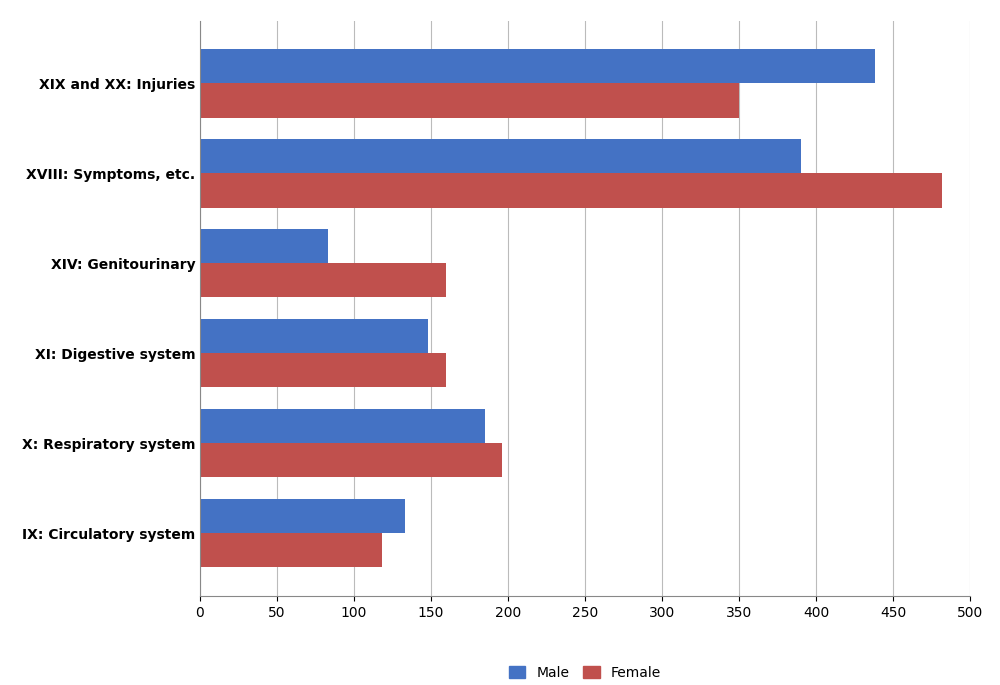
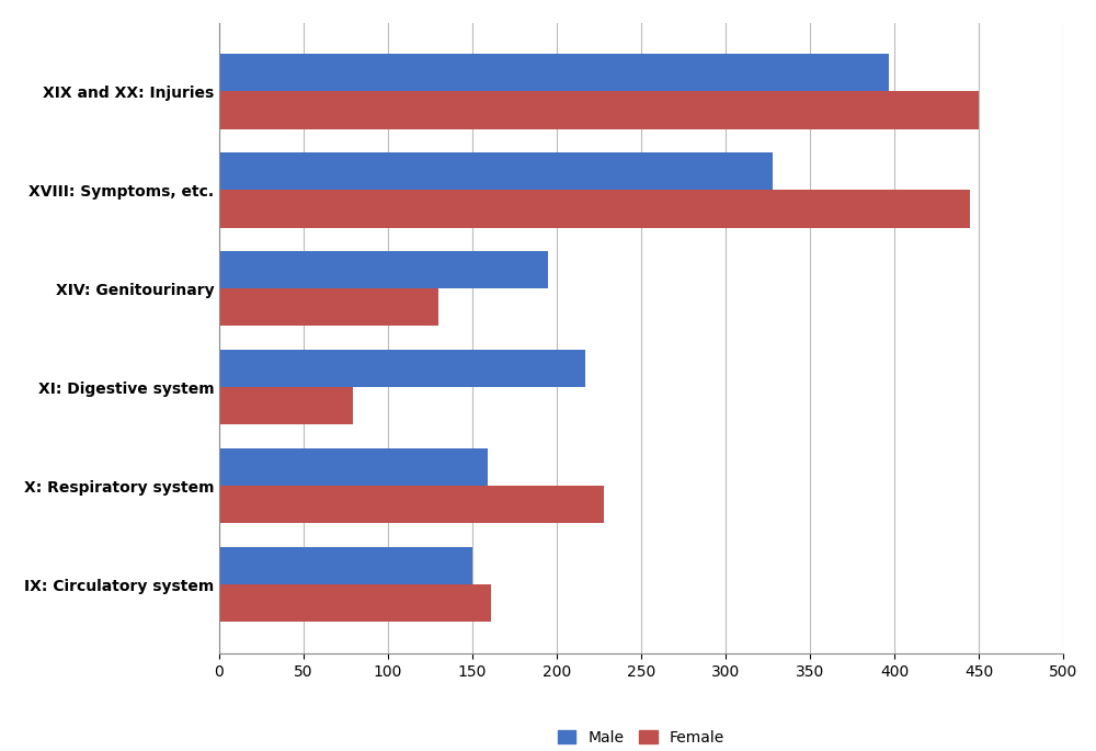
Male/XIX and XX: Injuries: 438 -> 397
Female/XIX and XX: Injuries: 350 -> 450
Male/XVIII: Symptoms, etc.: 390 -> 328
Female/XVIII: Symptoms, etc.: 482 -> 445
Male/XIV: Genitourinary: 83 -> 195
Female/XIV: Genitourinary: 160 -> 130
Male/XI: Digestive system: 148 -> 217
Female/XI: Digestive system: 160 -> 79
Male/X: Respiratory system: 185 -> 159
Female/X: Respiratory system: 196 -> 228
Male/IX: Circulatory system: 133 -> 150
Female/IX: Circulatory system: 118 -> 161
